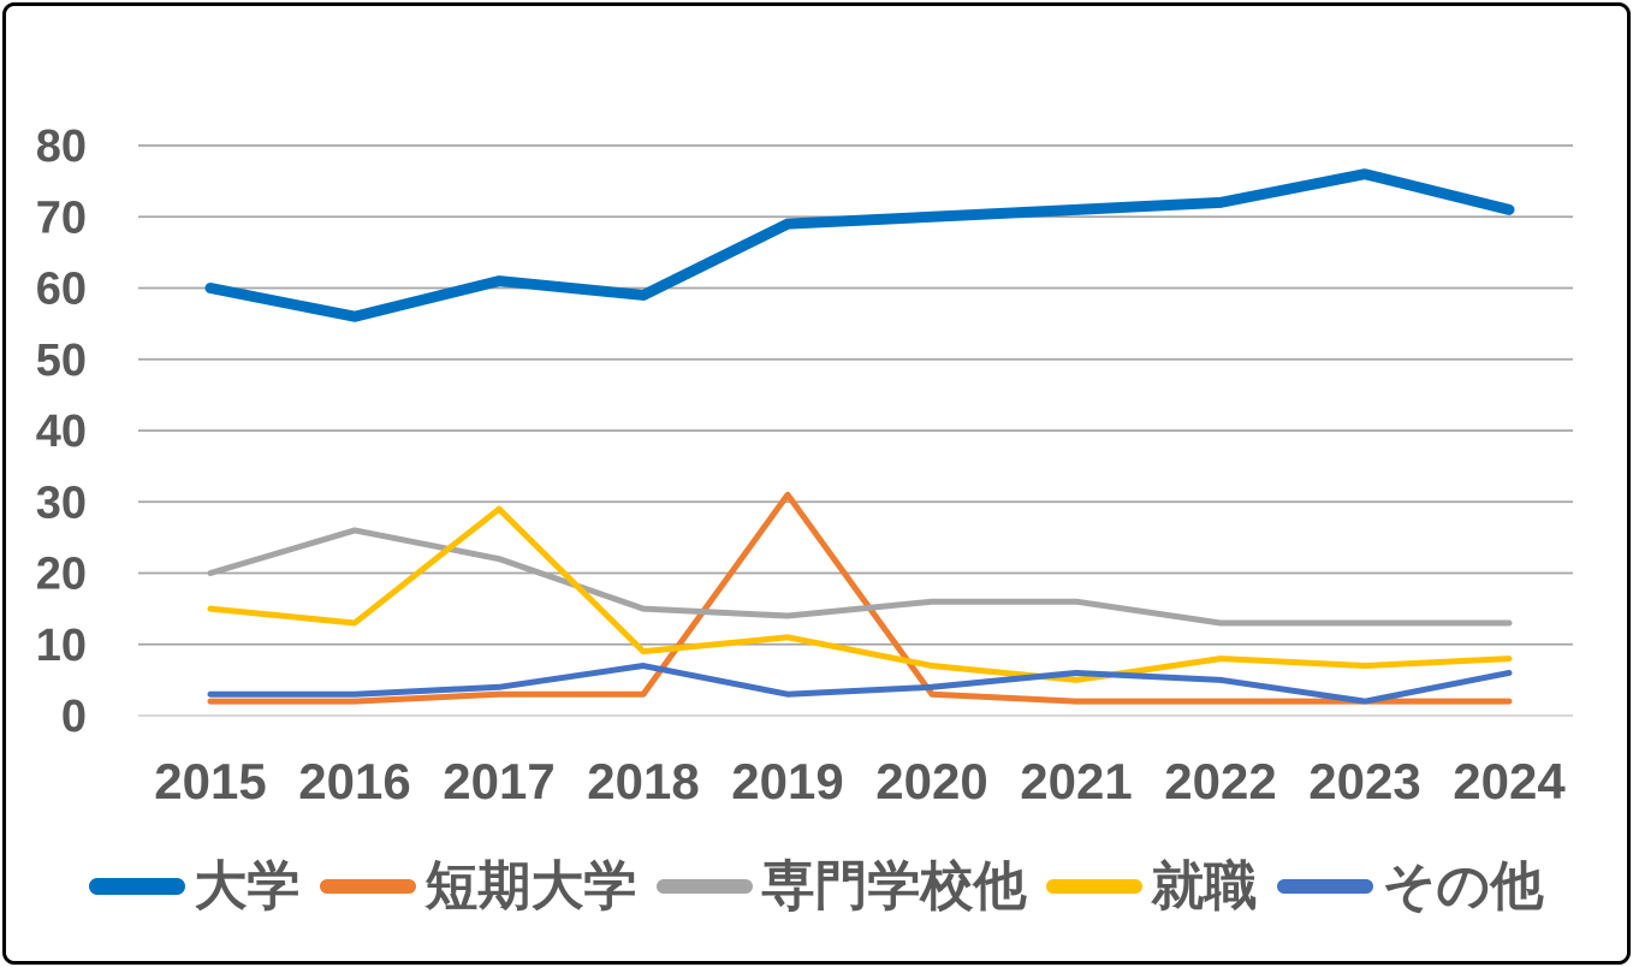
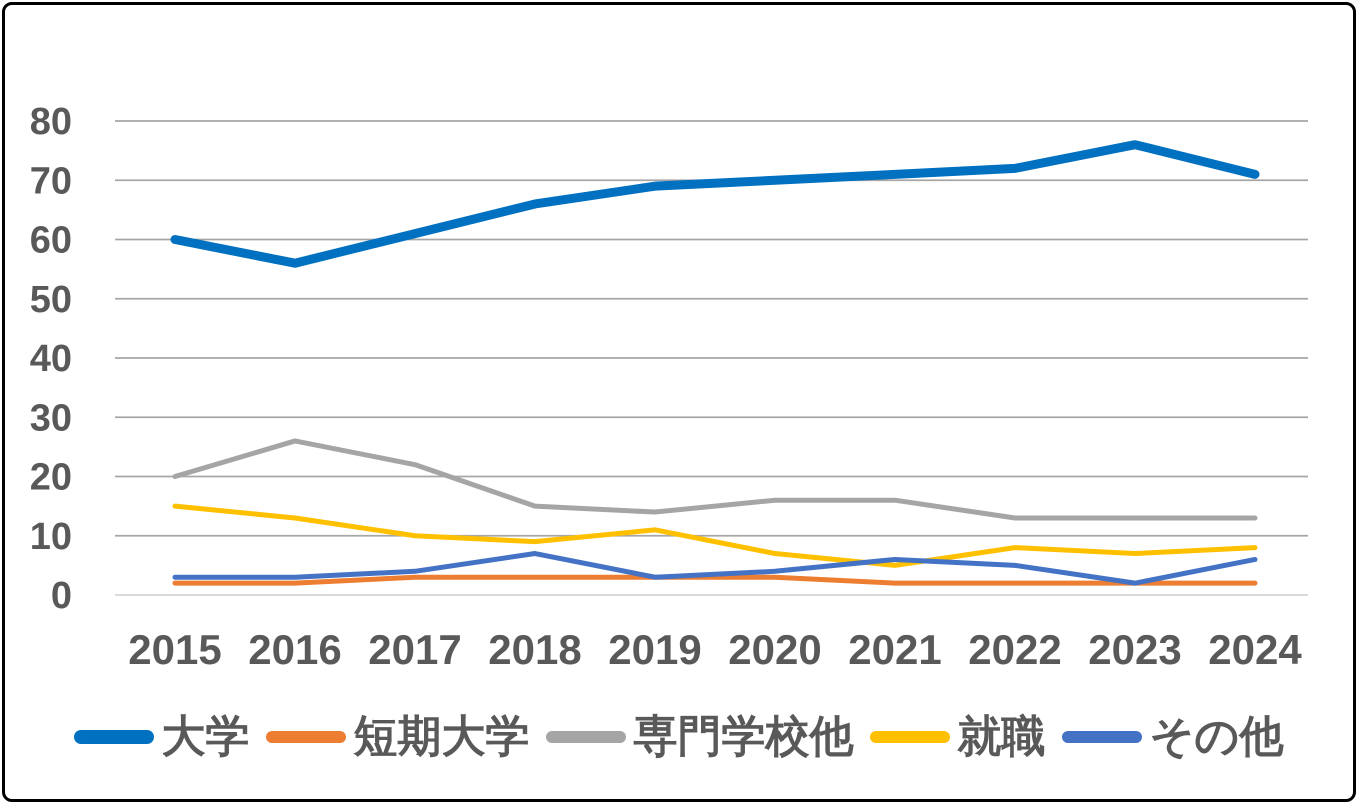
就職/2017: 29 -> 10
大学/2018: 59 -> 66
短期大学/2019: 31 -> 3
